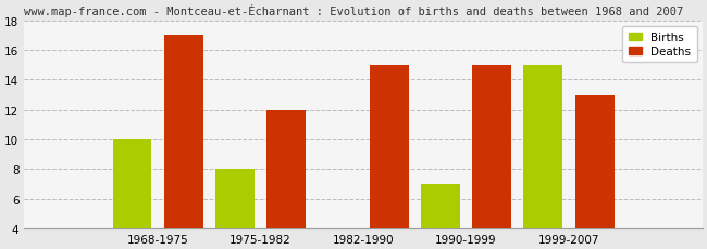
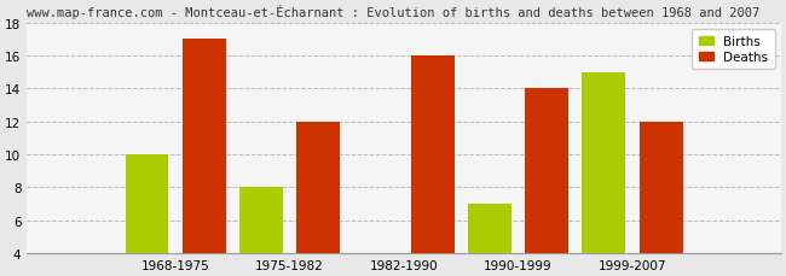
Deaths/1982-1990: 15 -> 16
Deaths/1990-1999: 15 -> 14
Deaths/1999-2007: 13 -> 12
